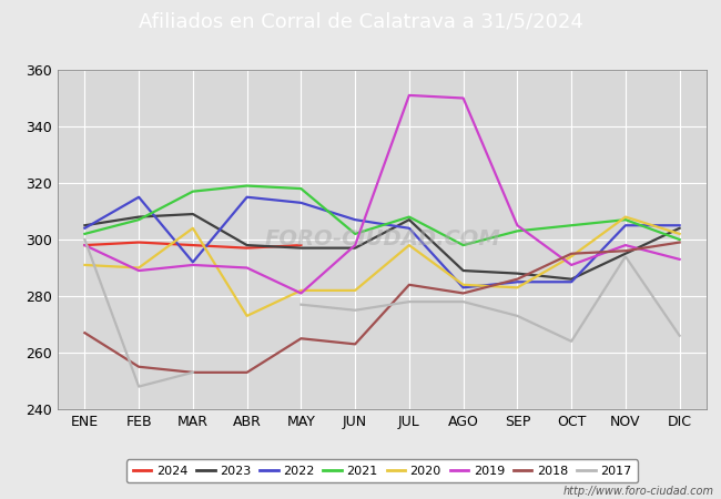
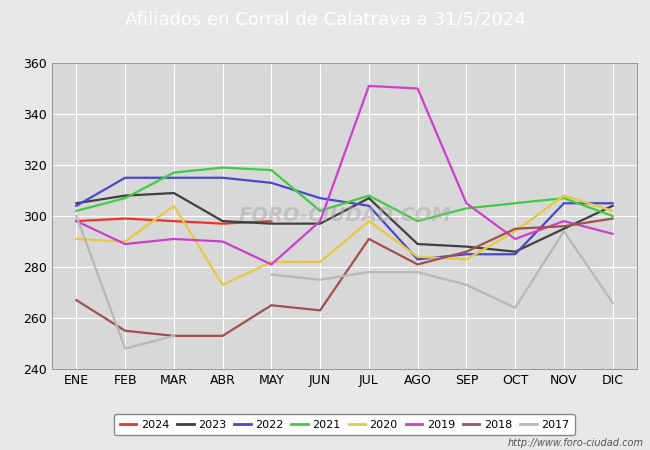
2022/MAR: 292 -> 315
2018/JUL: 284 -> 291
